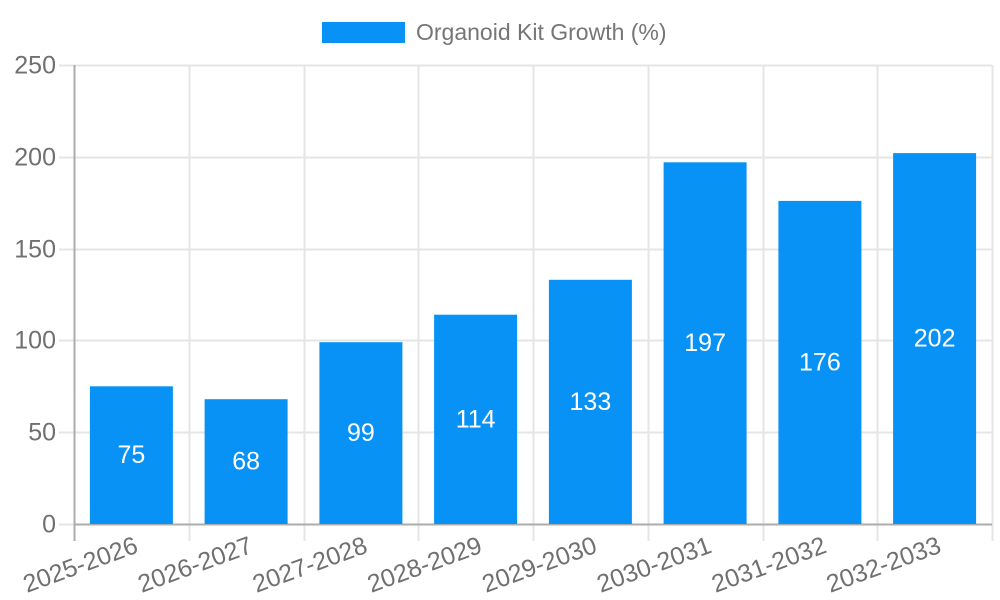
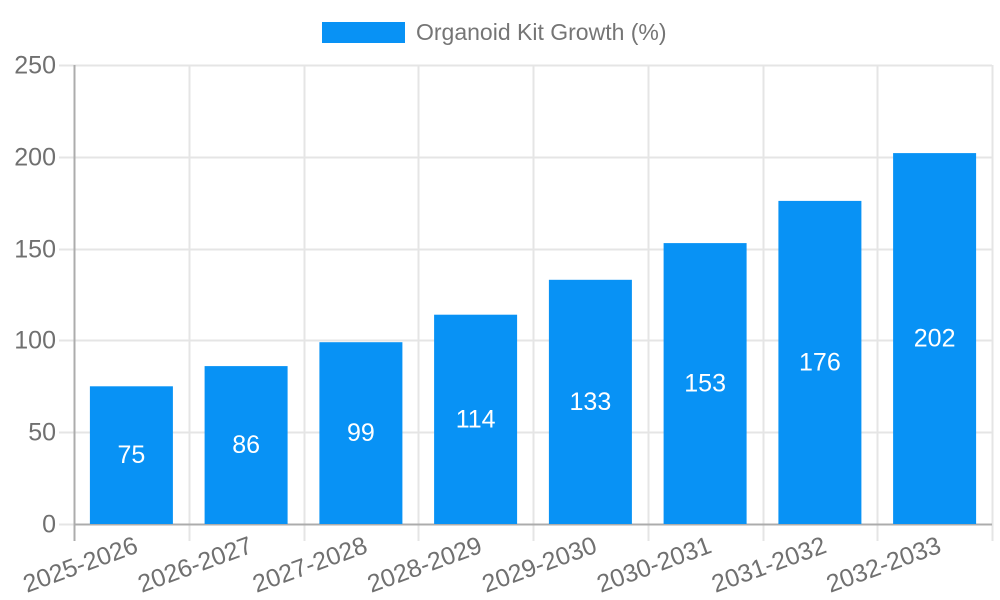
2026-2027: 68 -> 86
2030-2031: 197 -> 153
